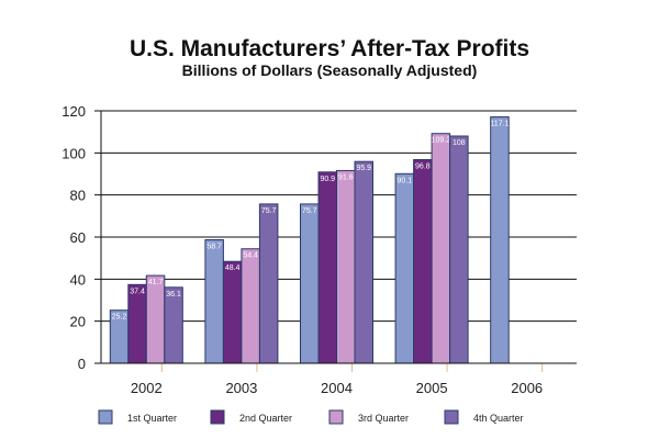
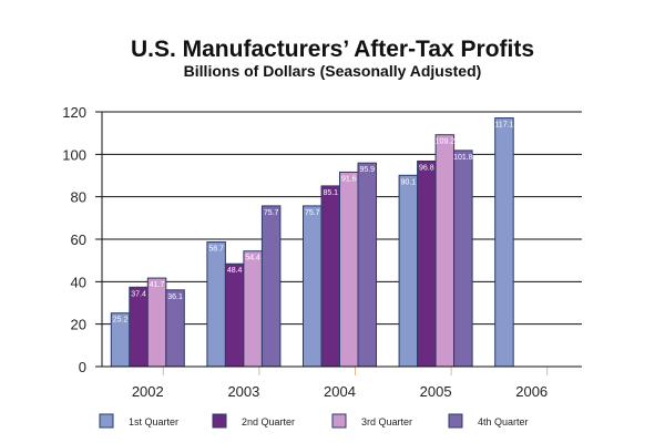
2nd Quarter/2004: 90.9 -> 85.1
4th Quarter/2005: 108 -> 101.8
